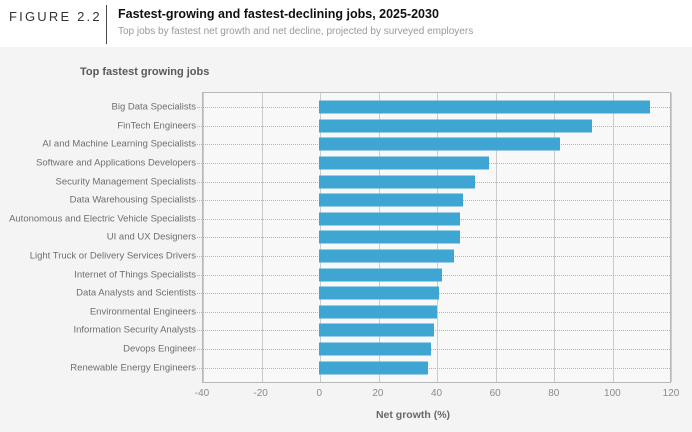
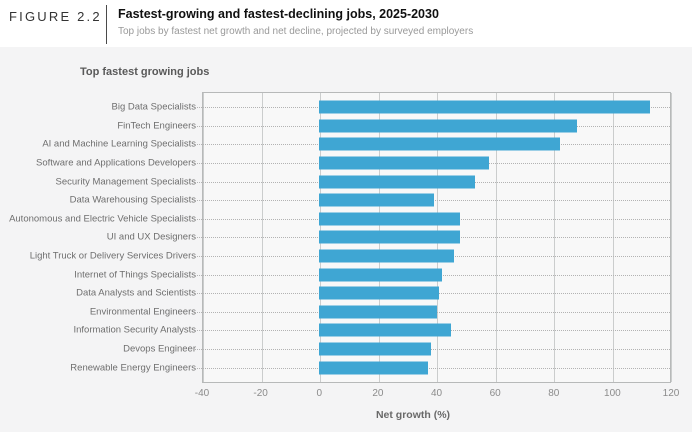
FinTech Engineers: 93 -> 88
Data Warehousing Specialists: 49 -> 39
Information Security Analysts: 39 -> 45
